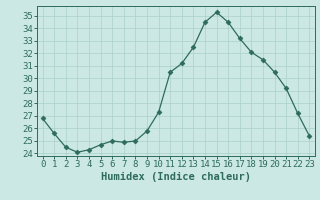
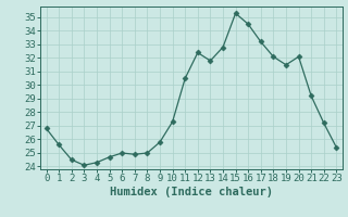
12: 31.2 -> 32.4
13: 32.5 -> 31.8
14: 34.5 -> 32.8
20: 30.5 -> 32.1
